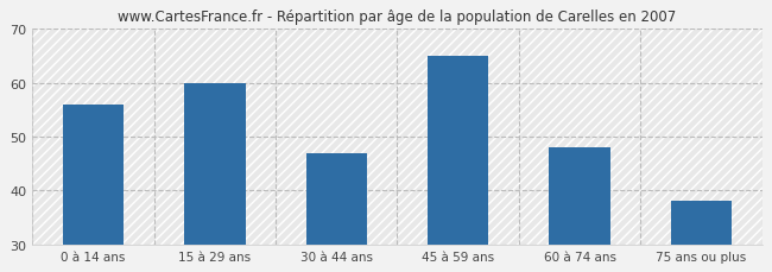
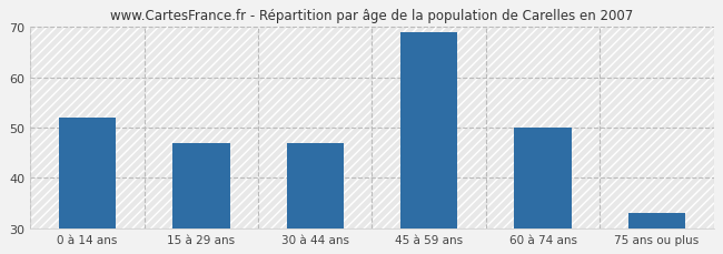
0 à 14 ans: 56 -> 52
15 à 29 ans: 60 -> 47
45 à 59 ans: 65 -> 69
60 à 74 ans: 48 -> 50
75 ans ou plus: 38 -> 33
